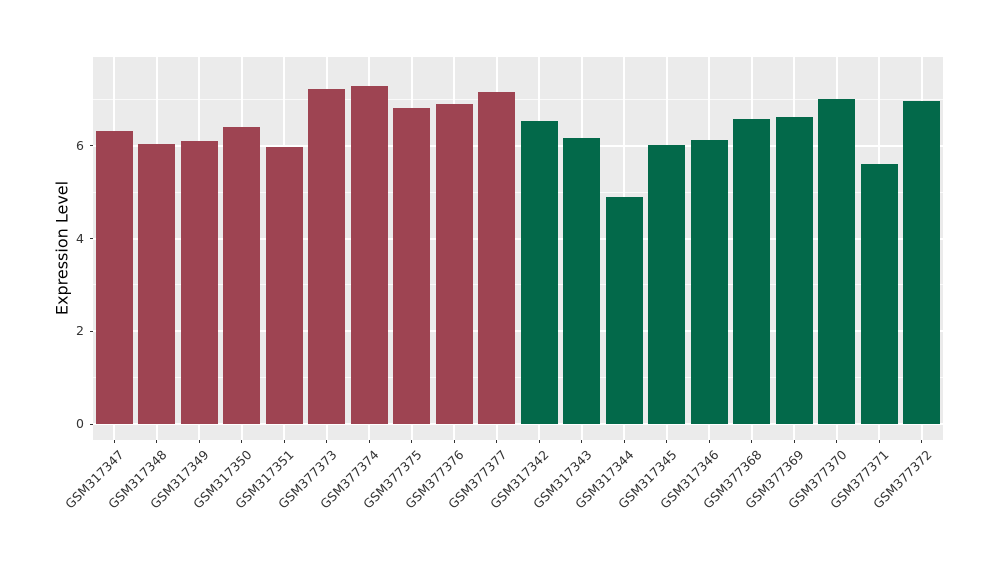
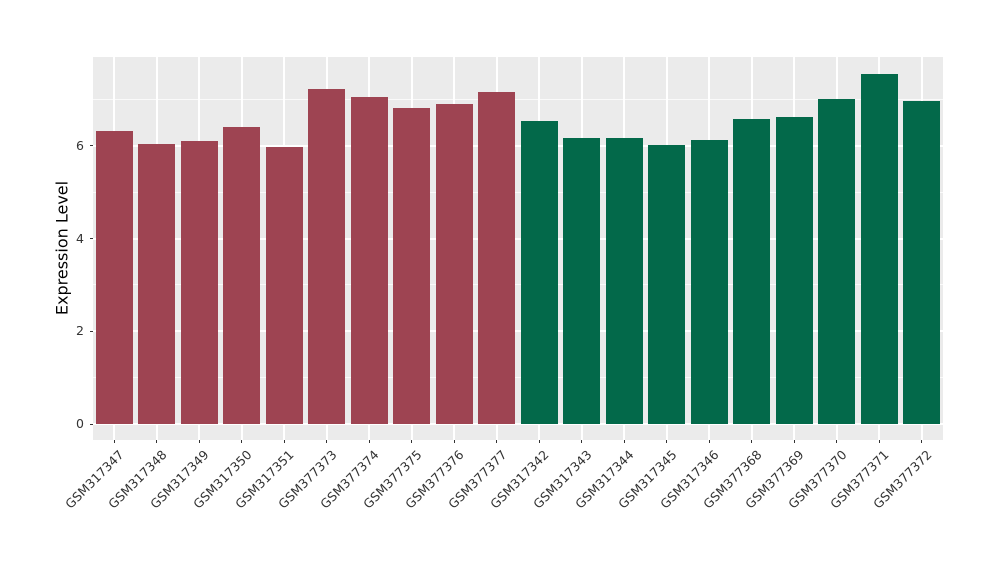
GSM377374: 7.3 -> 7.0
GSM317344: 4.9 -> 6.2
GSM377371: 5.6 -> 7.6
